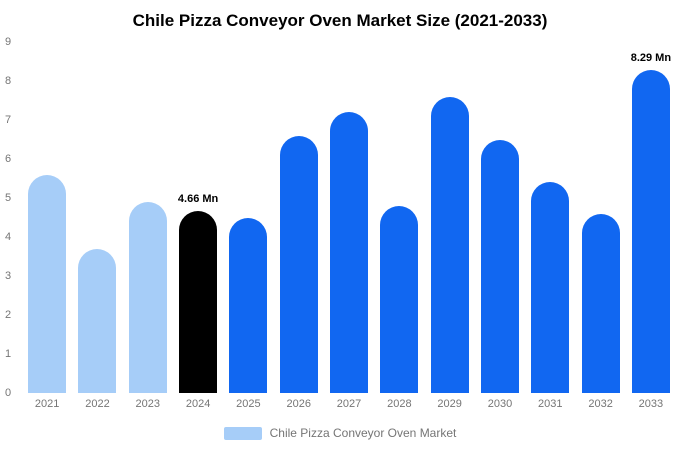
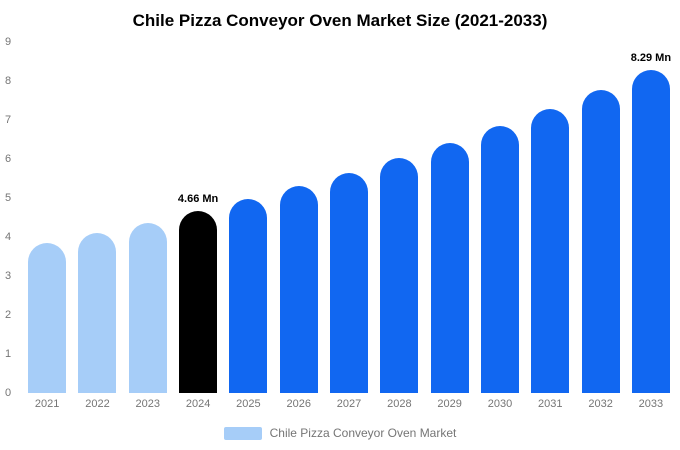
2021: 5.6 -> 3.9
2022: 3.7 -> 4.1
2023: 4.9 -> 4.4
2025: 4.5 -> 5.0
2026: 6.6 -> 5.3
2027: 7.2 -> 5.7
2028: 4.8 -> 6.0
2029: 7.6 -> 6.4
2030: 6.5 -> 6.8
2031: 5.4 -> 7.3
2032: 4.6 -> 7.8
